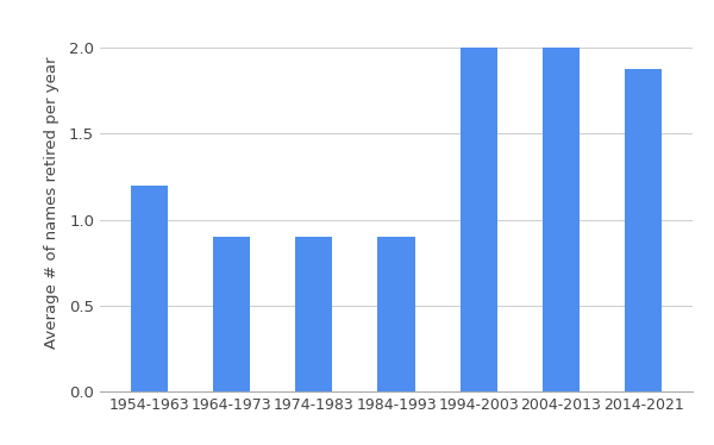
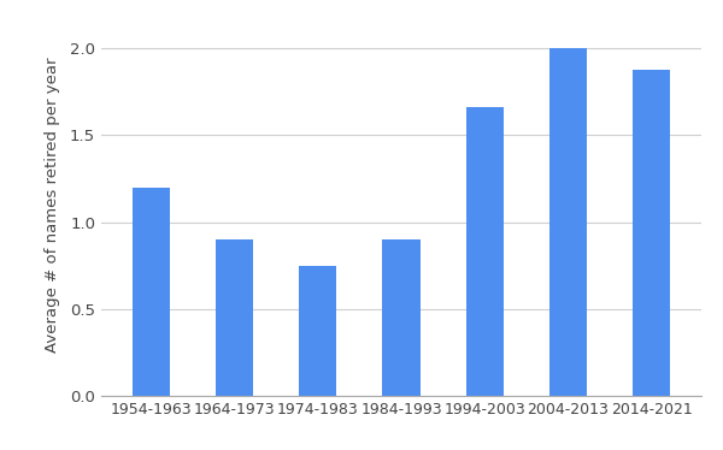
1974-1983: 0.90 -> 0.75
1994-2003: 2.00 -> 1.66
